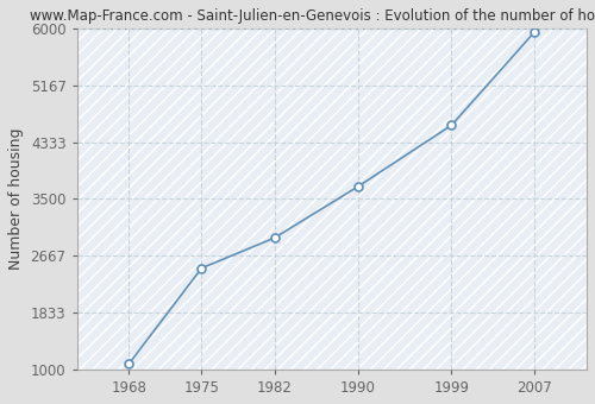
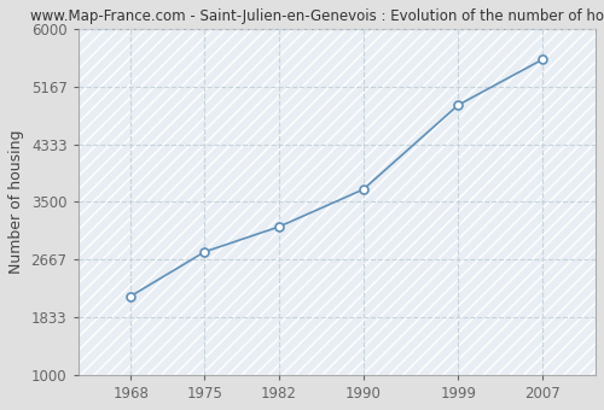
1968: 1080 -> 2140
1975: 2490 -> 2780
1982: 2930 -> 3140
1999: 4580 -> 4900
2007: 5950 -> 5560
